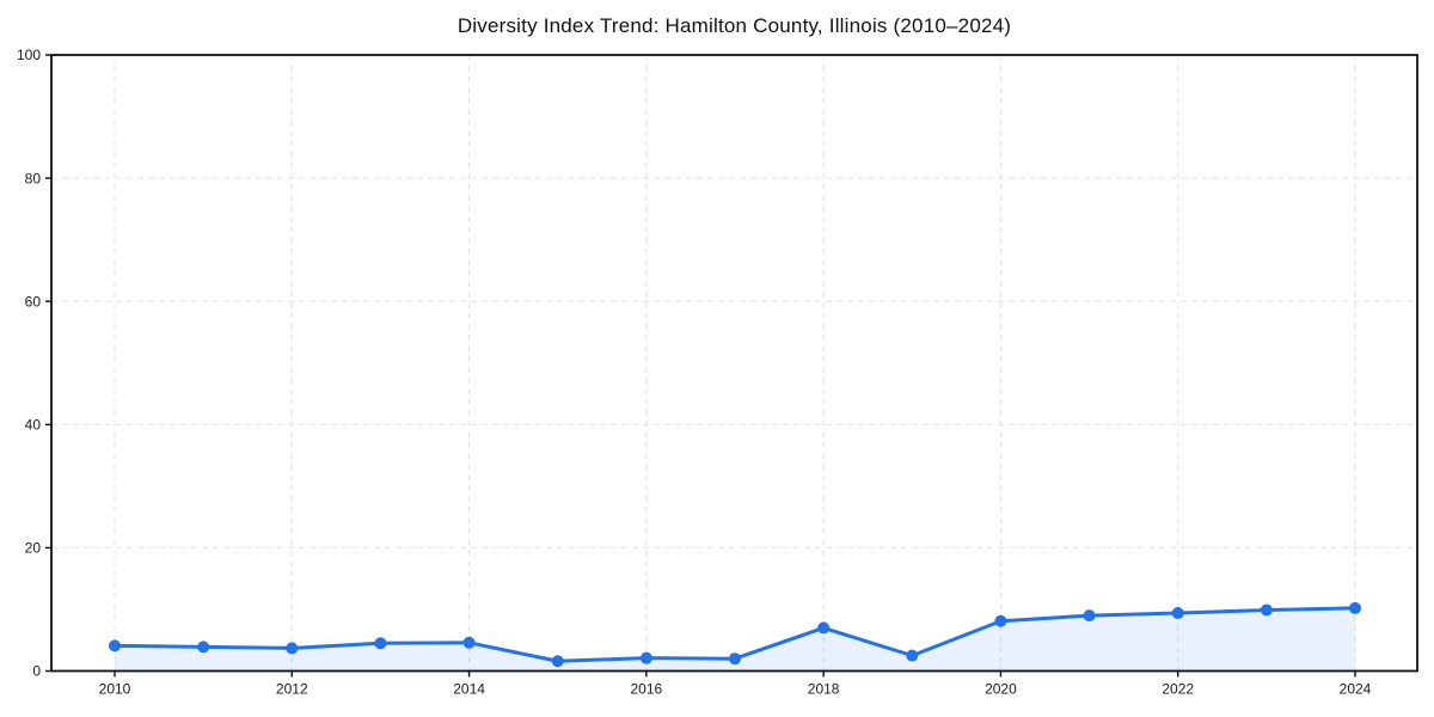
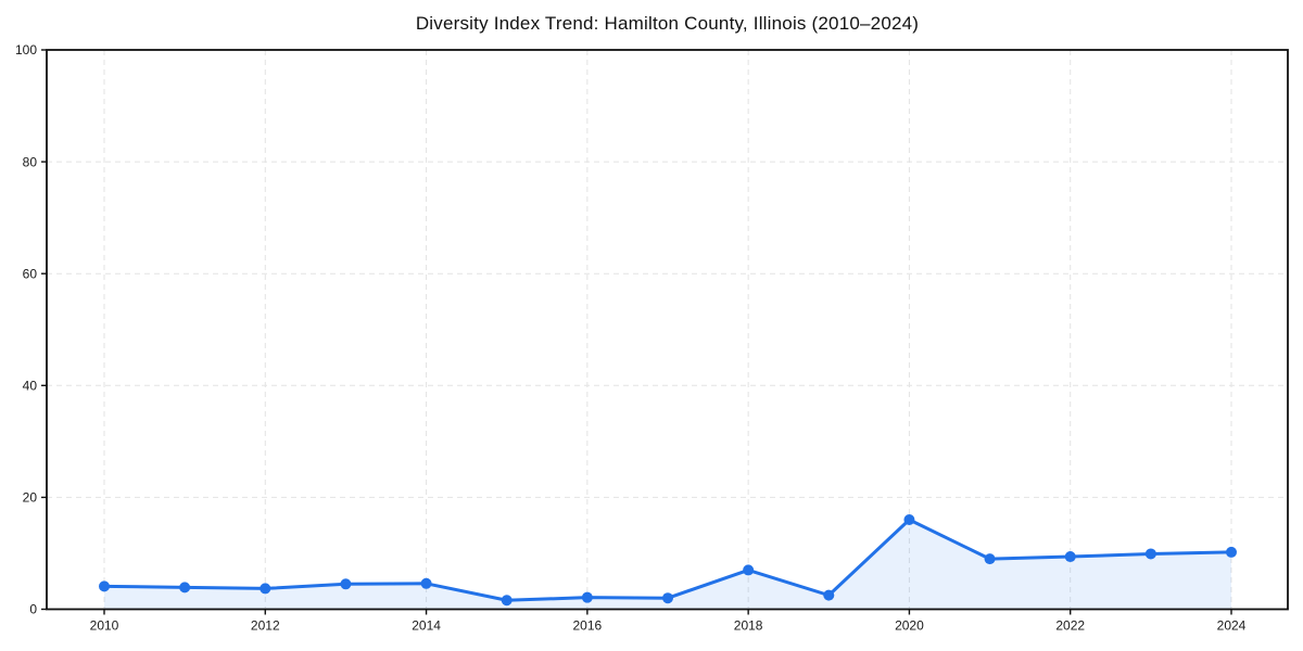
2020: 8 -> 16
